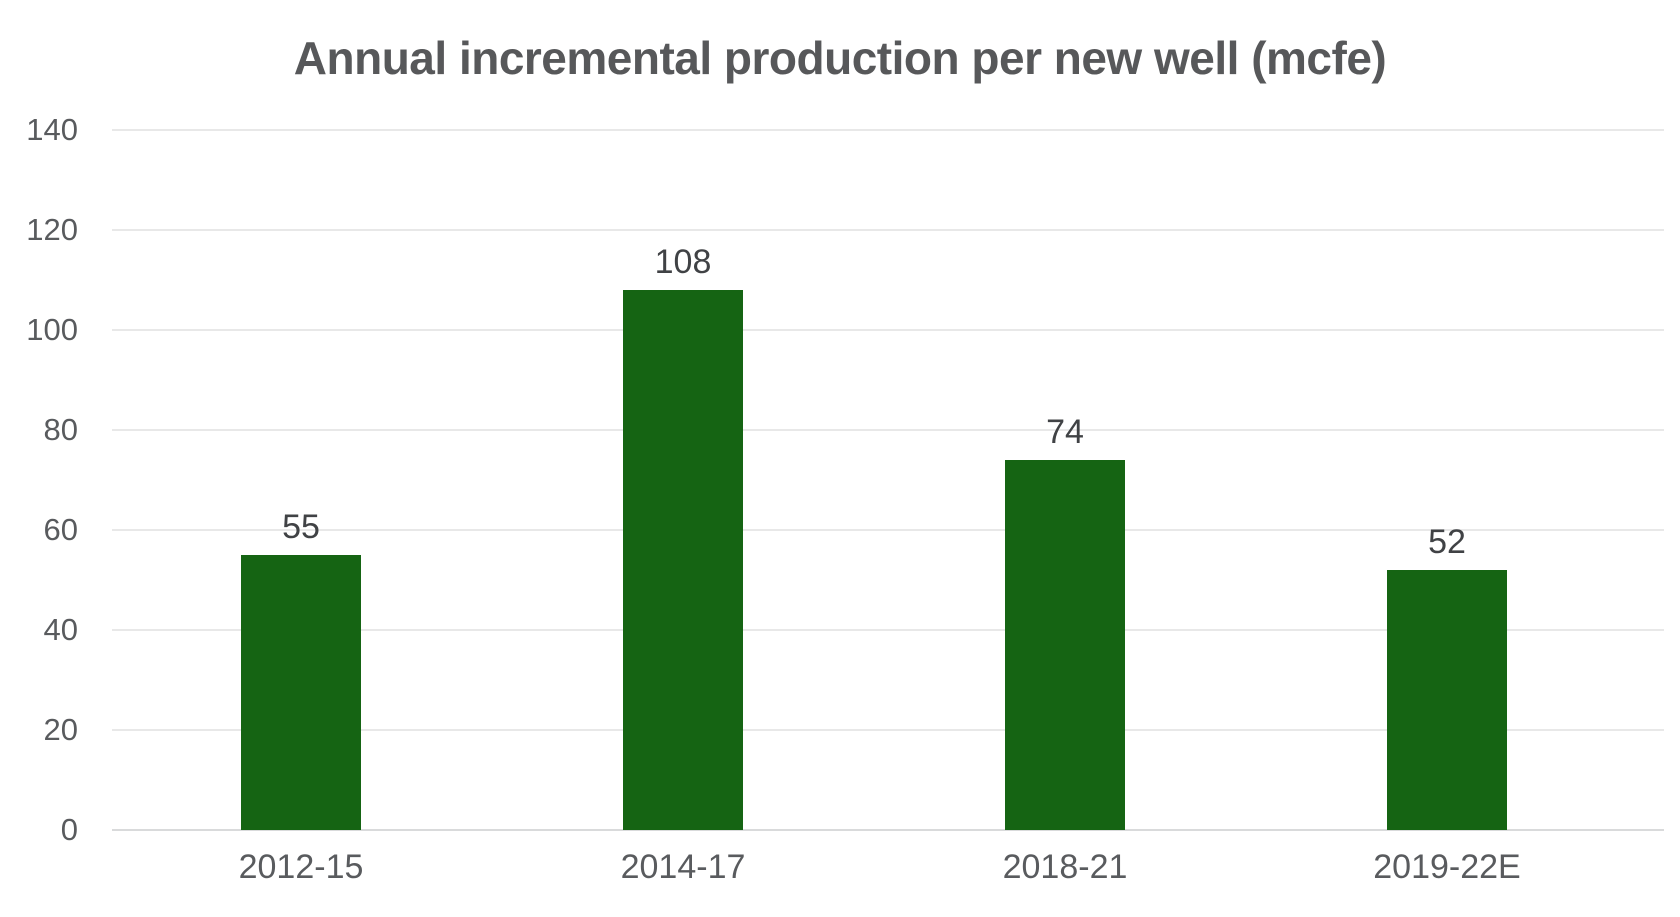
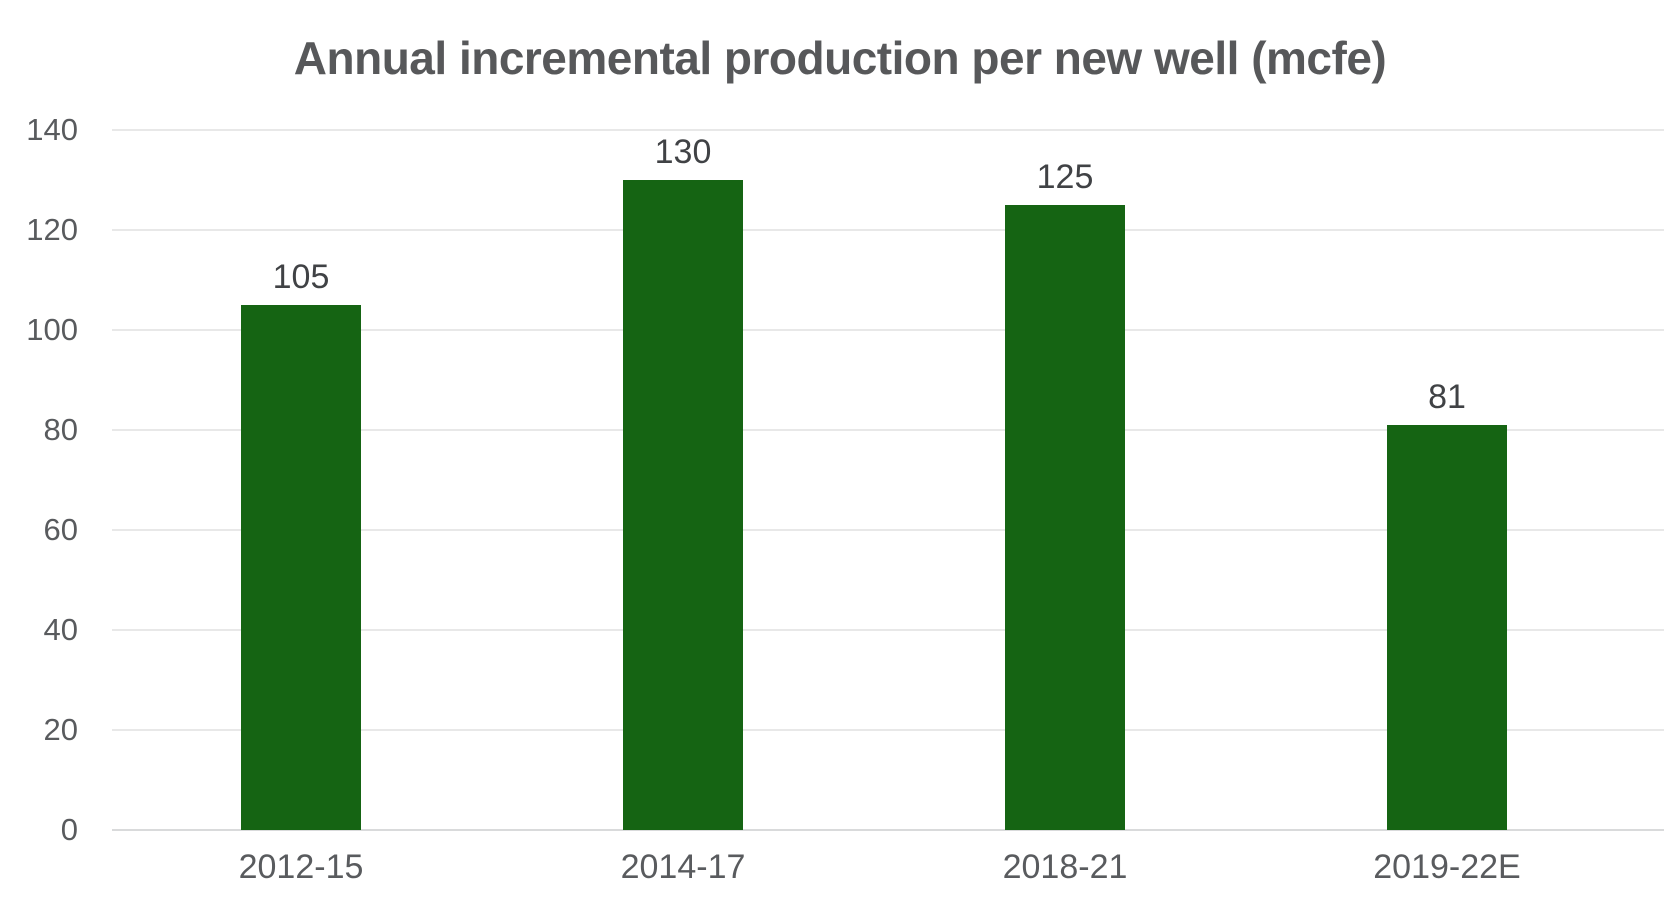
2012-15: 55 -> 105
2014-17: 108 -> 130
2018-21: 74 -> 125
2019-22E: 52 -> 81
